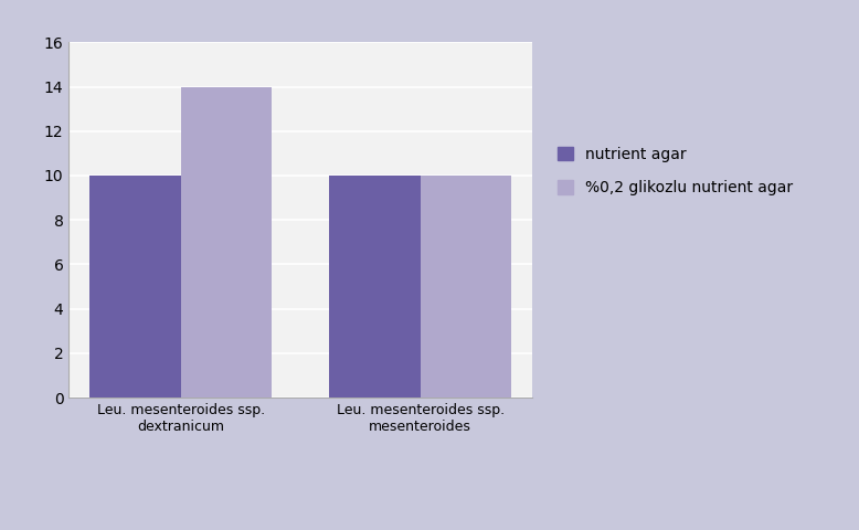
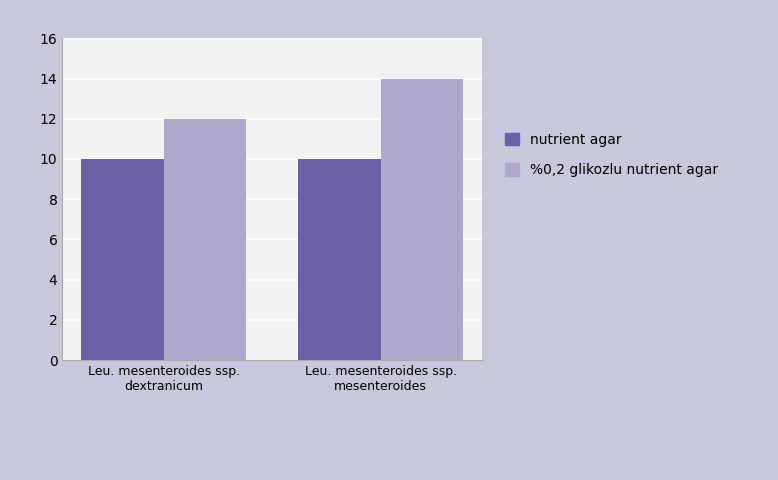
%0,2 glikozlu nutrient agar/Leu. mesenteroides ssp. dextranicum: 14 -> 12
%0,2 glikozlu nutrient agar/Leu. mesenteroides ssp. mesenteroides: 10 -> 14
